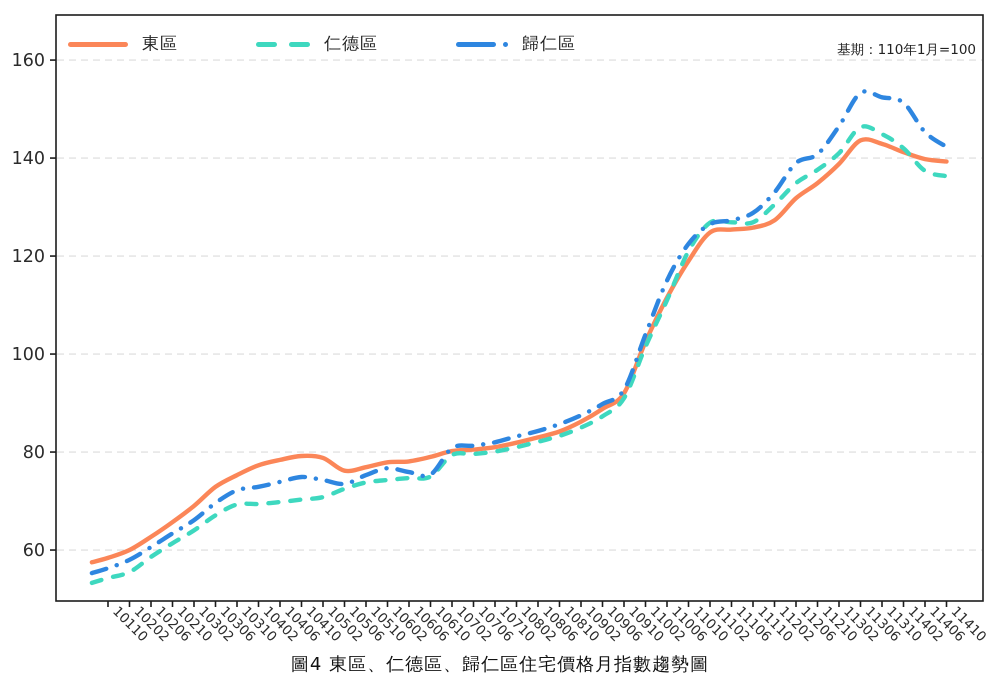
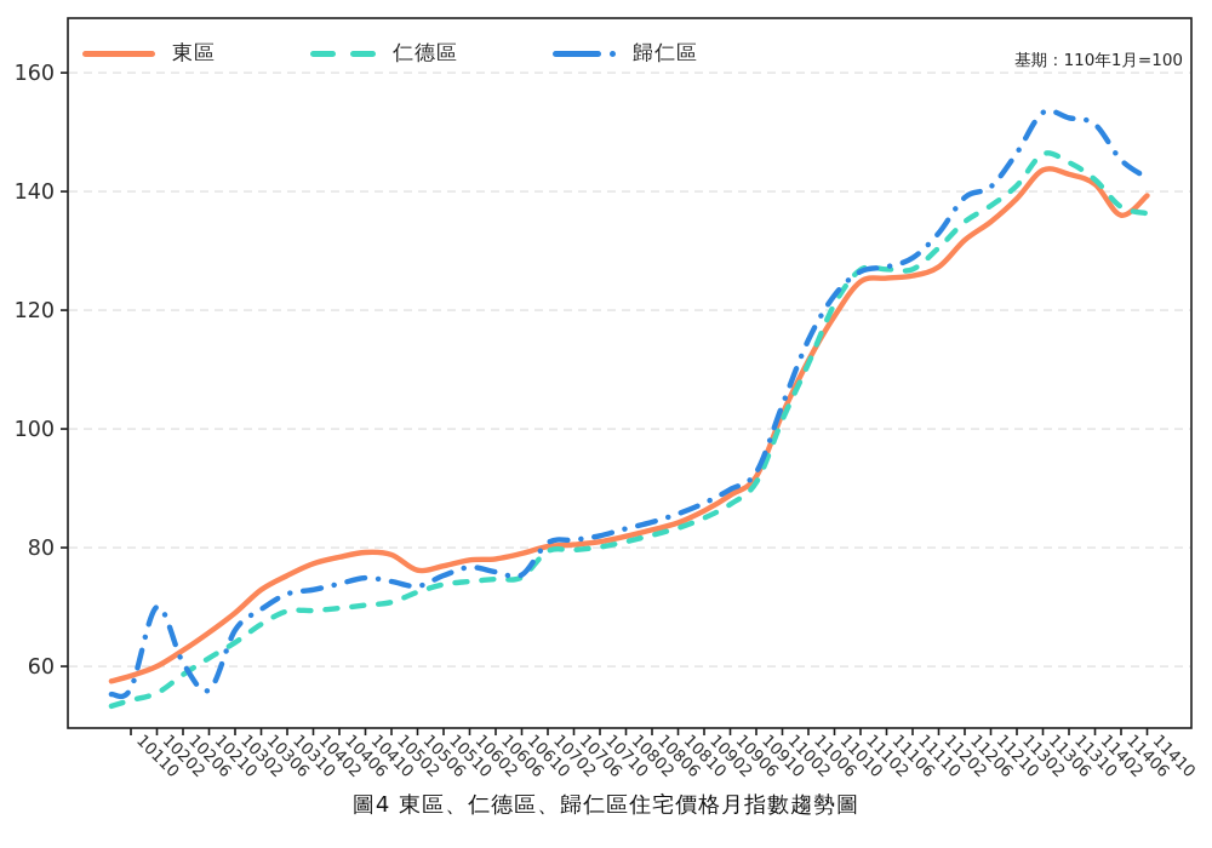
歸仁區/10202: 58 -> 70
歸仁區/10210: 63 -> 56
東區/11406: 140 -> 136
